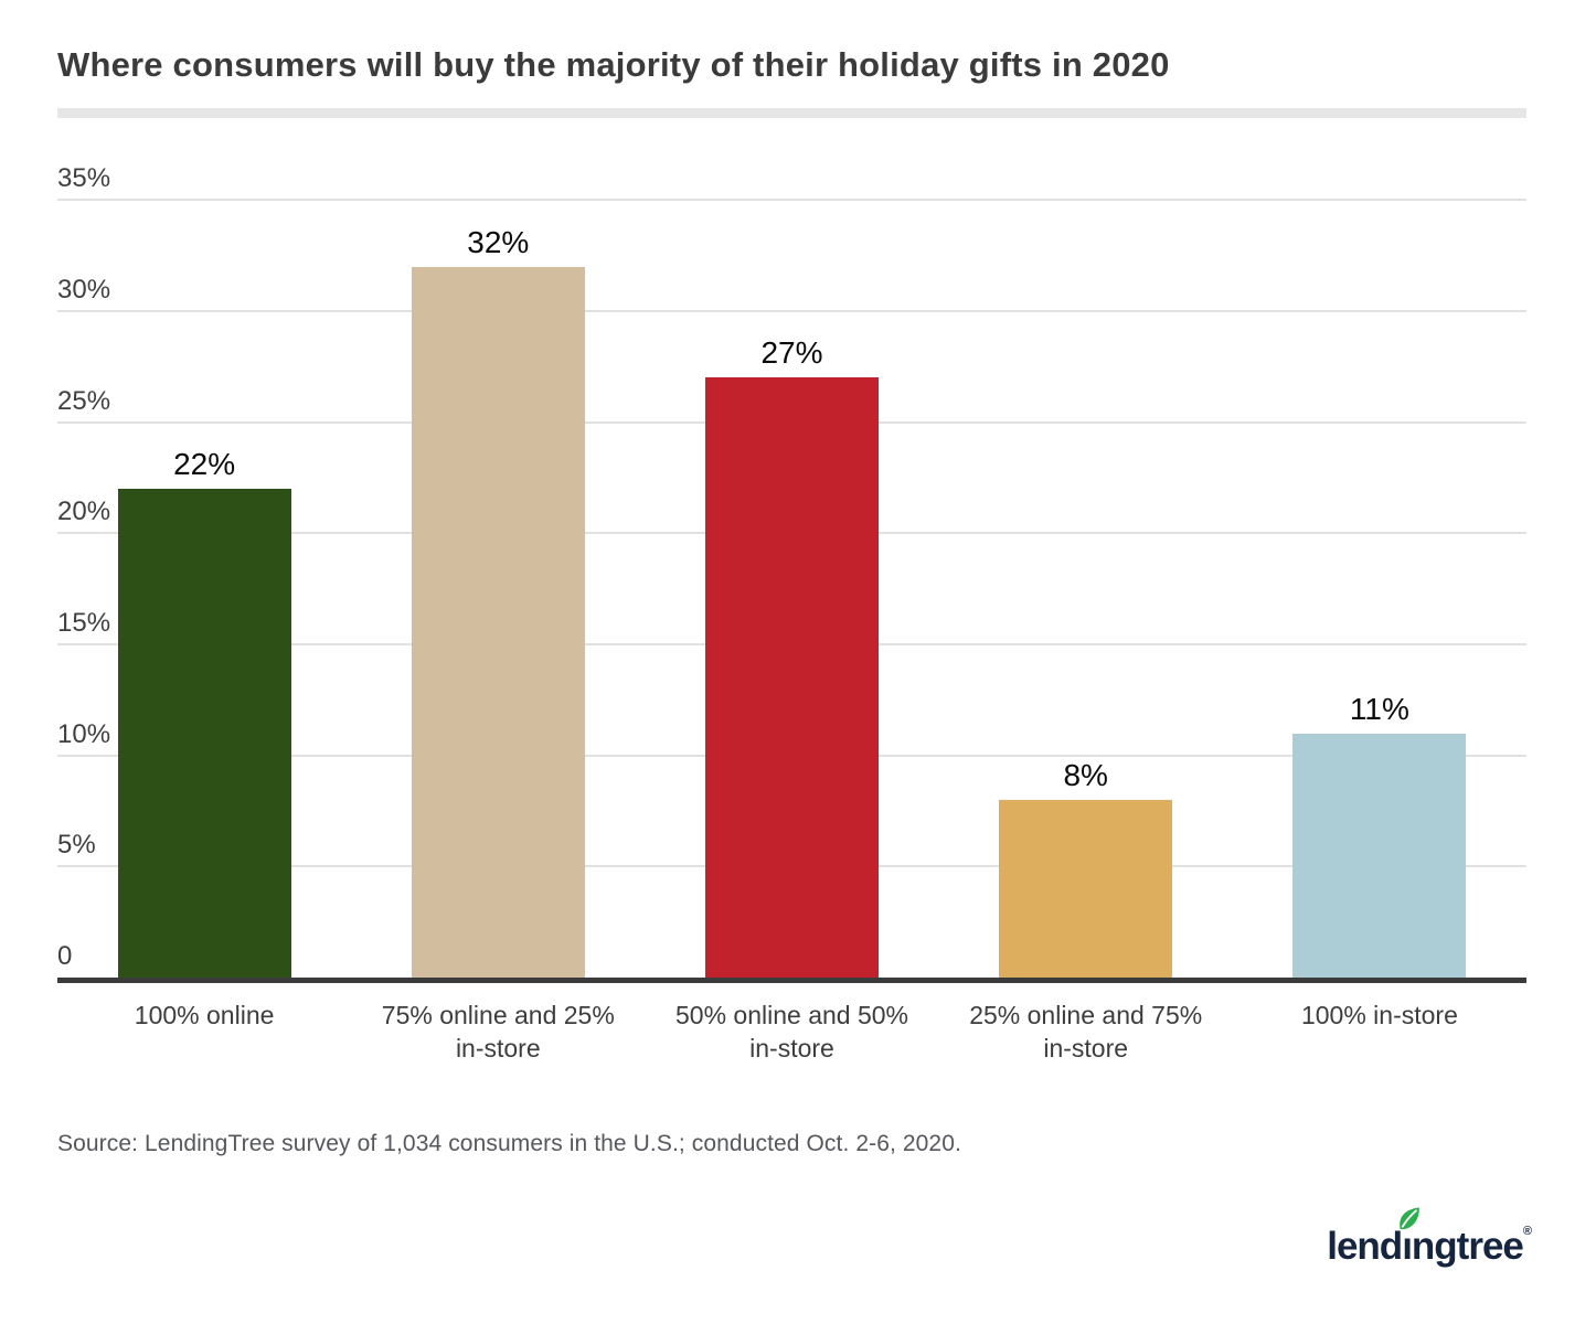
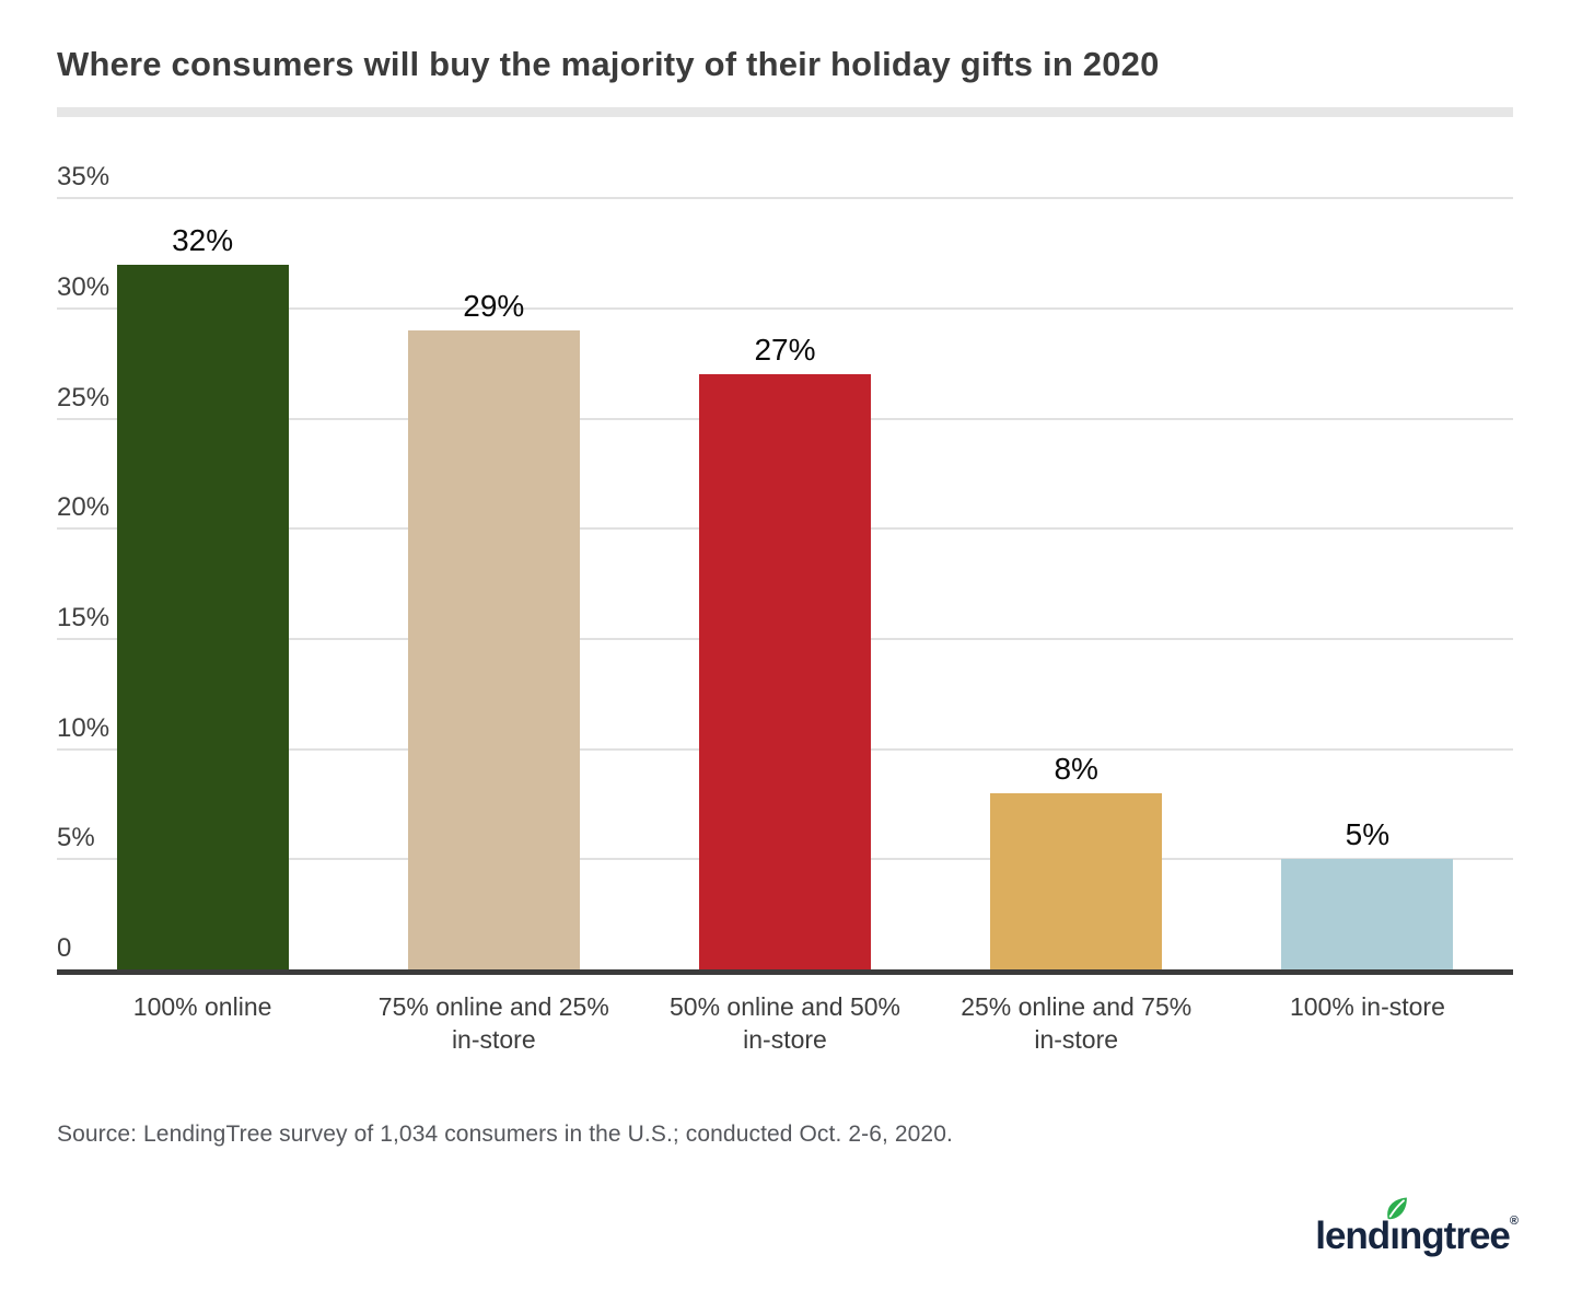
100% online: 22% -> 32%
75% online and 25% in-store: 32% -> 29%
100% in-store: 11% -> 5%
